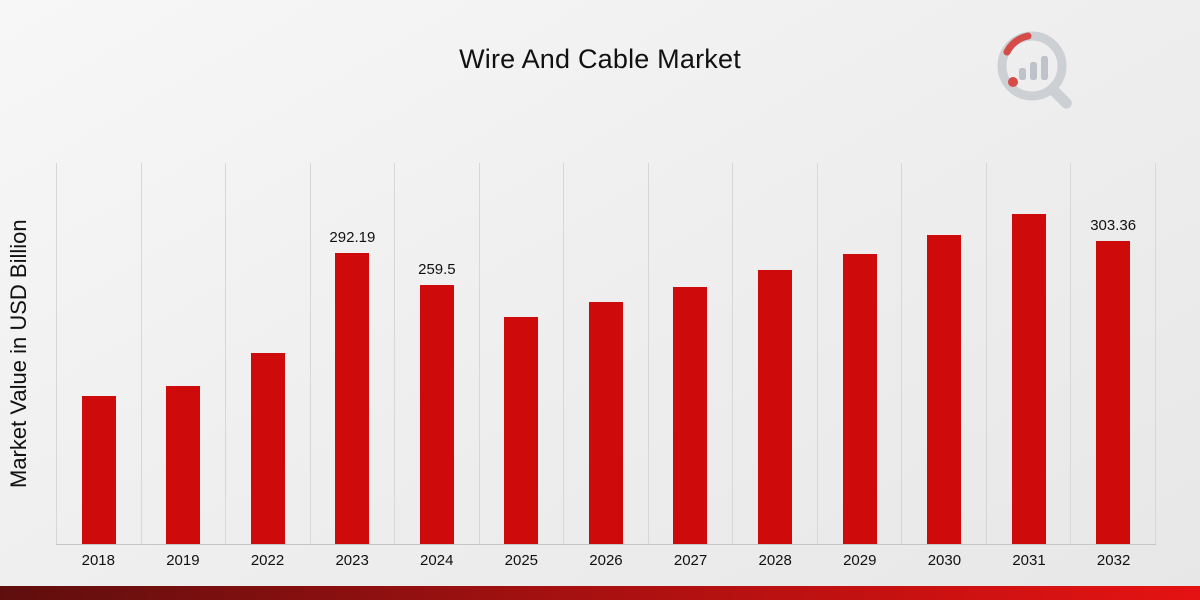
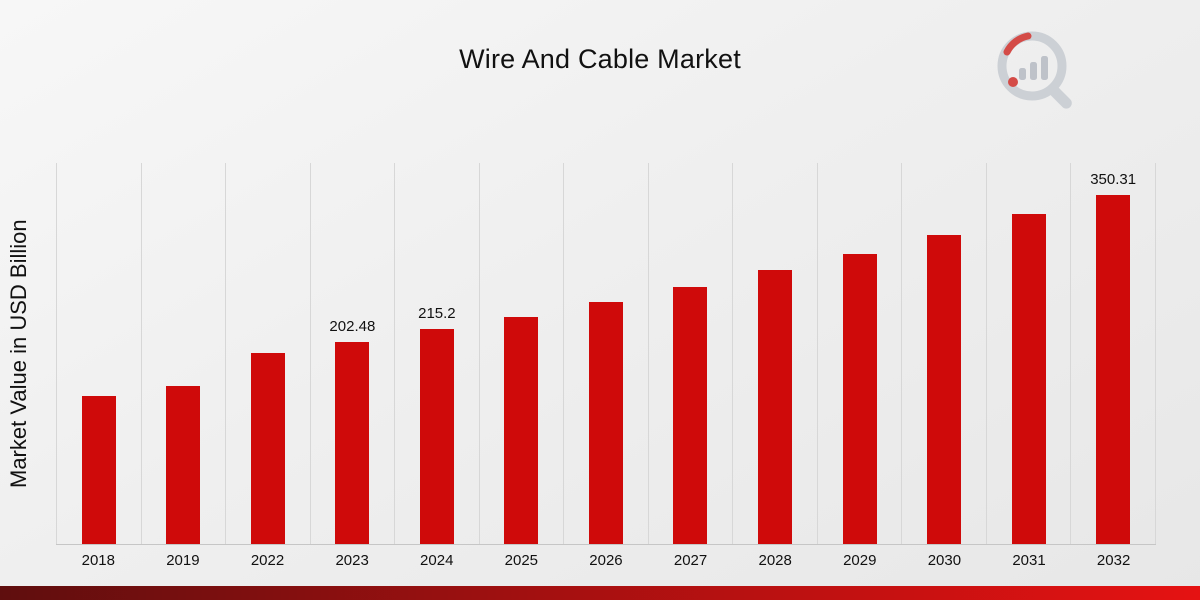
2023: 292.19 -> 202.48
2024: 259.5 -> 215.2
2032: 303.36 -> 350.31
